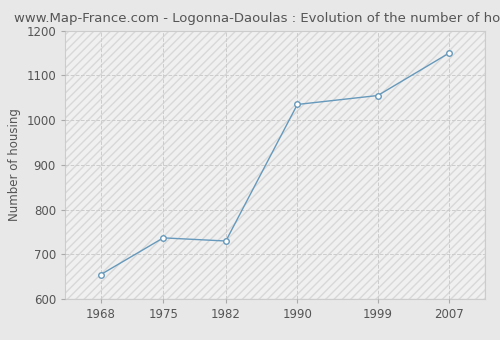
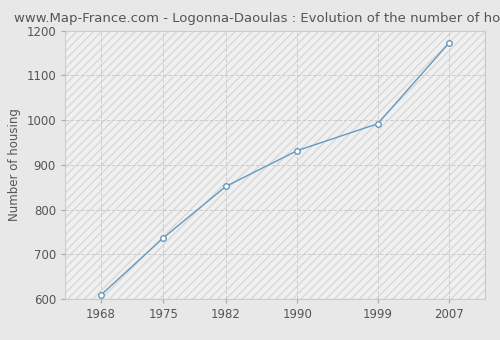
1968: 655 -> 609
1982: 730 -> 852
1990: 1035 -> 932
1999: 1055 -> 992
2007: 1150 -> 1173
